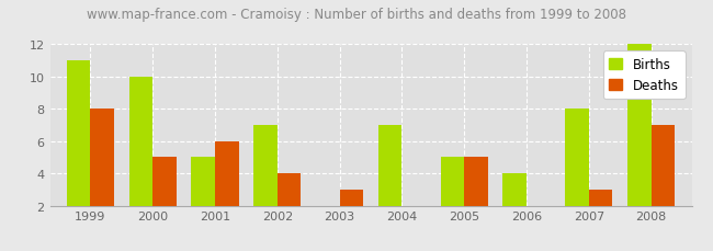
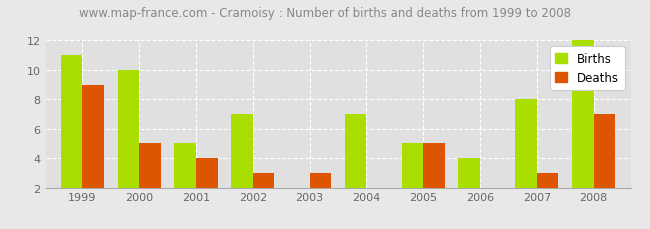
Deaths/1999: 8 -> 9
Deaths/2001: 6 -> 4
Deaths/2002: 4 -> 3
